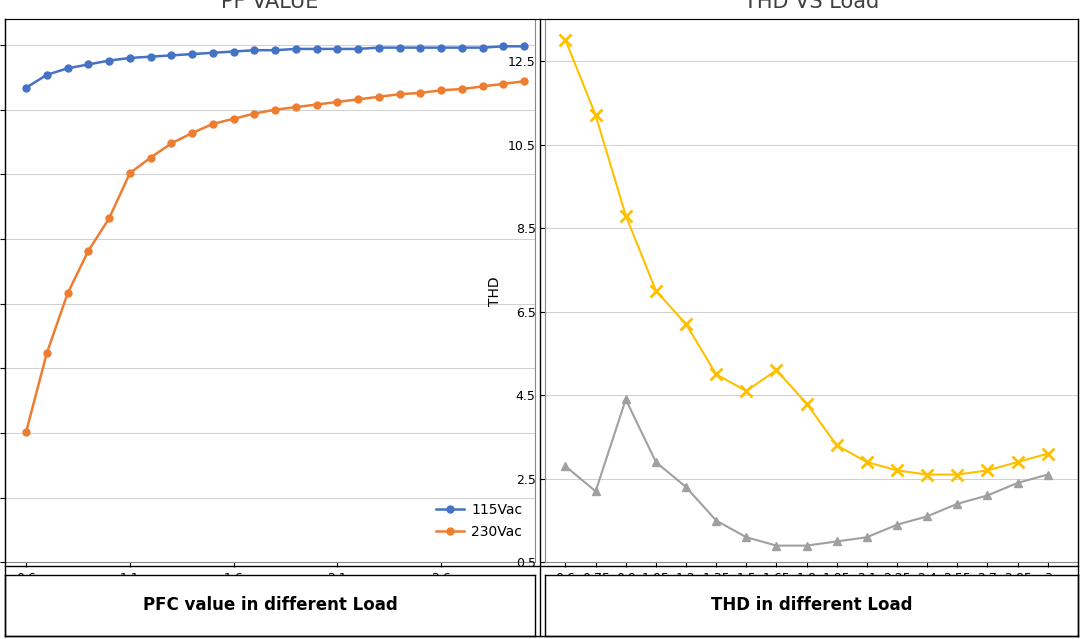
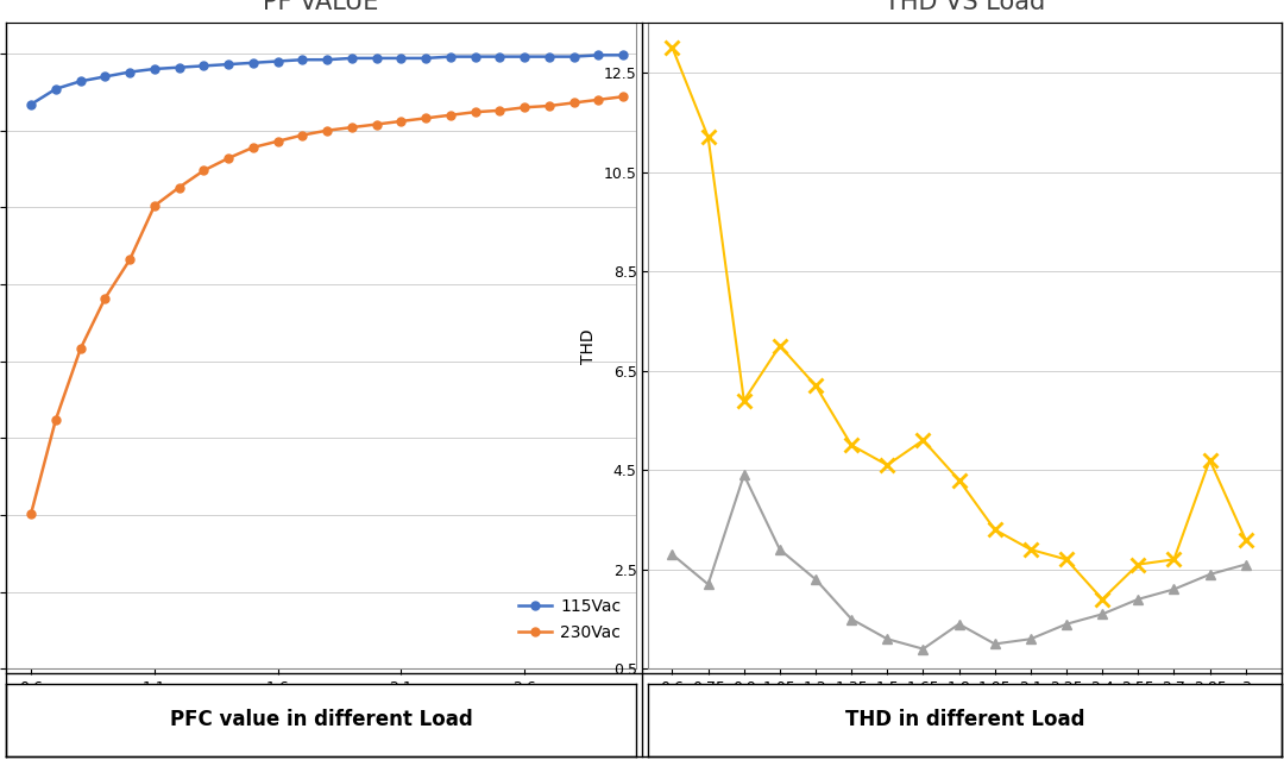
230Vac/0.9: 8.8 -> 5.9
115Vac/1.8: 0.9 -> 1.4
230Vac/2.4: 2.6 -> 1.9
230Vac/2.85: 2.9 -> 4.7
